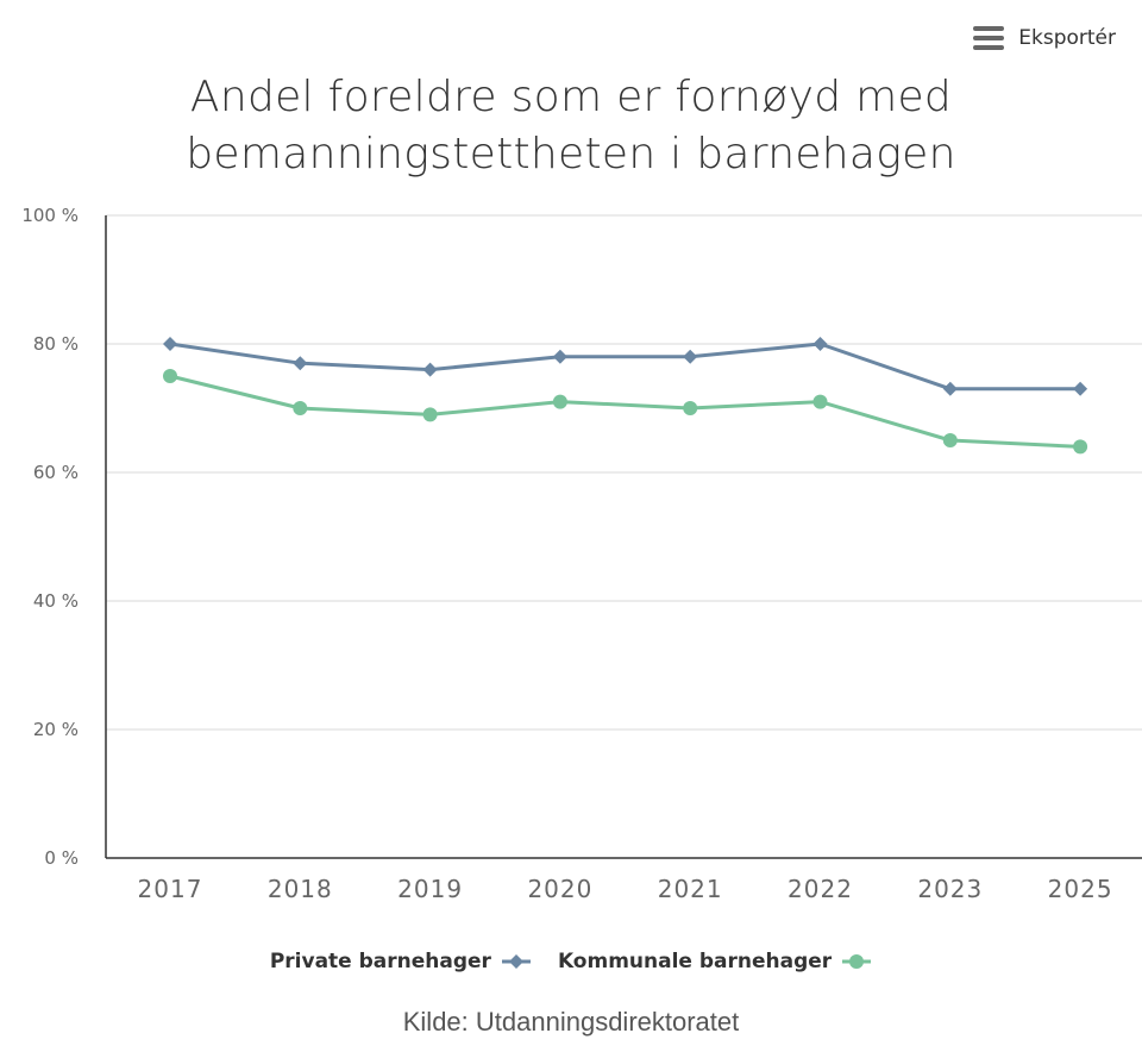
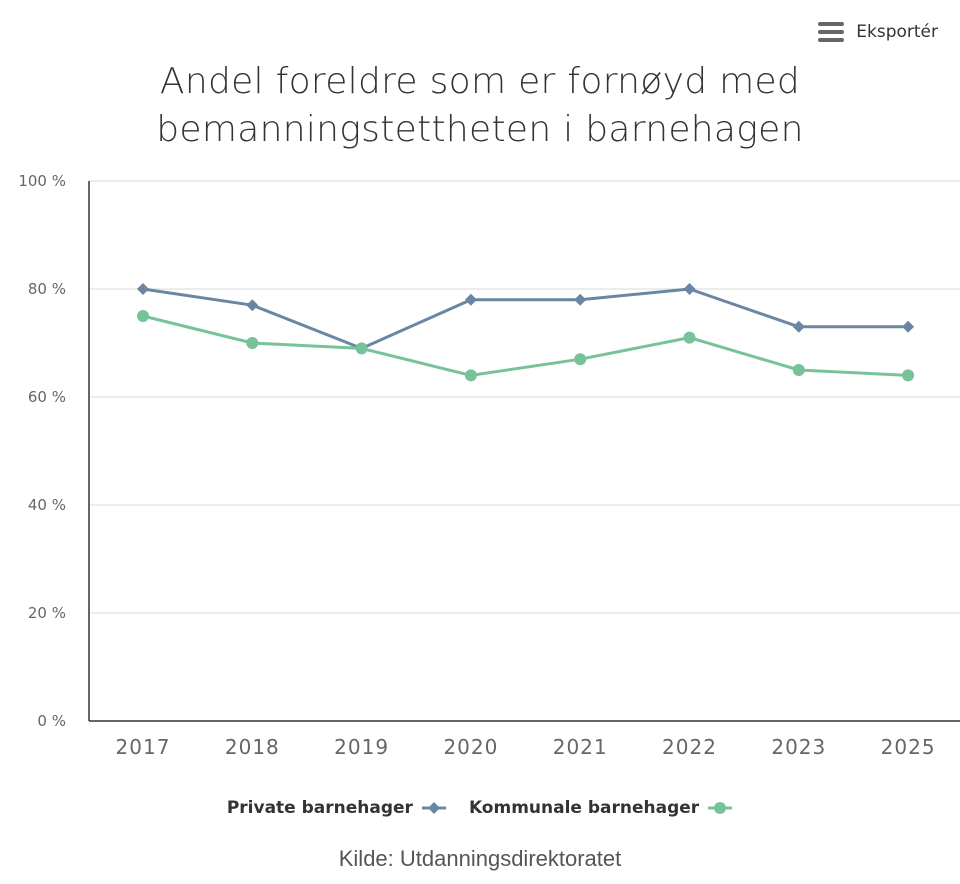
Private barnehager/2019: 76% -> 69%
Kommunale barnehager/2020: 71% -> 64%
Kommunale barnehager/2021: 70% -> 67%
